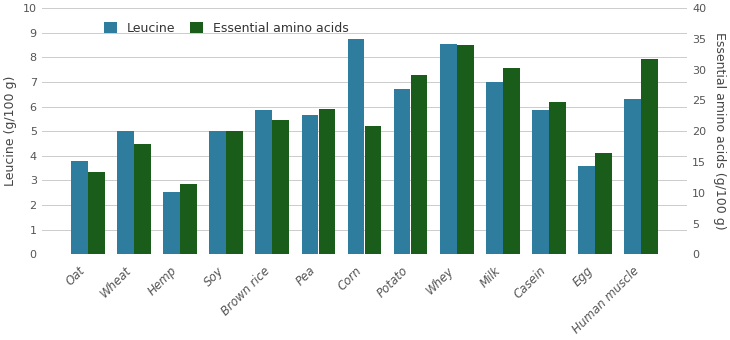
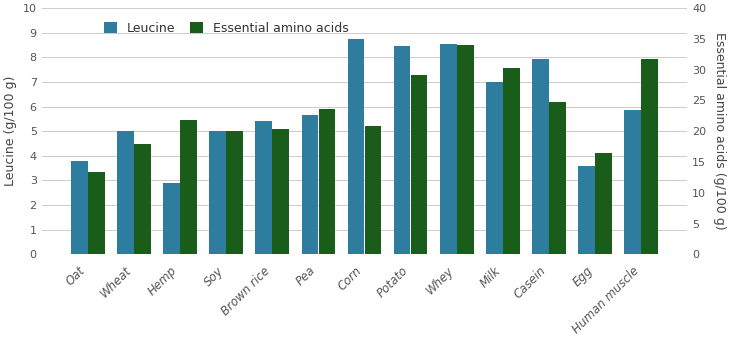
Leucine/Hemp: 2.55 -> 2.90
Essential amino acids/Hemp: 2.85 -> 5.45
Leucine/Brown rice: 5.85 -> 5.40
Essential amino acids/Brown rice: 5.45 -> 5.10
Leucine/Potato: 6.70 -> 8.45
Leucine/Casein: 5.85 -> 7.95
Leucine/Human muscle: 6.30 -> 5.85
